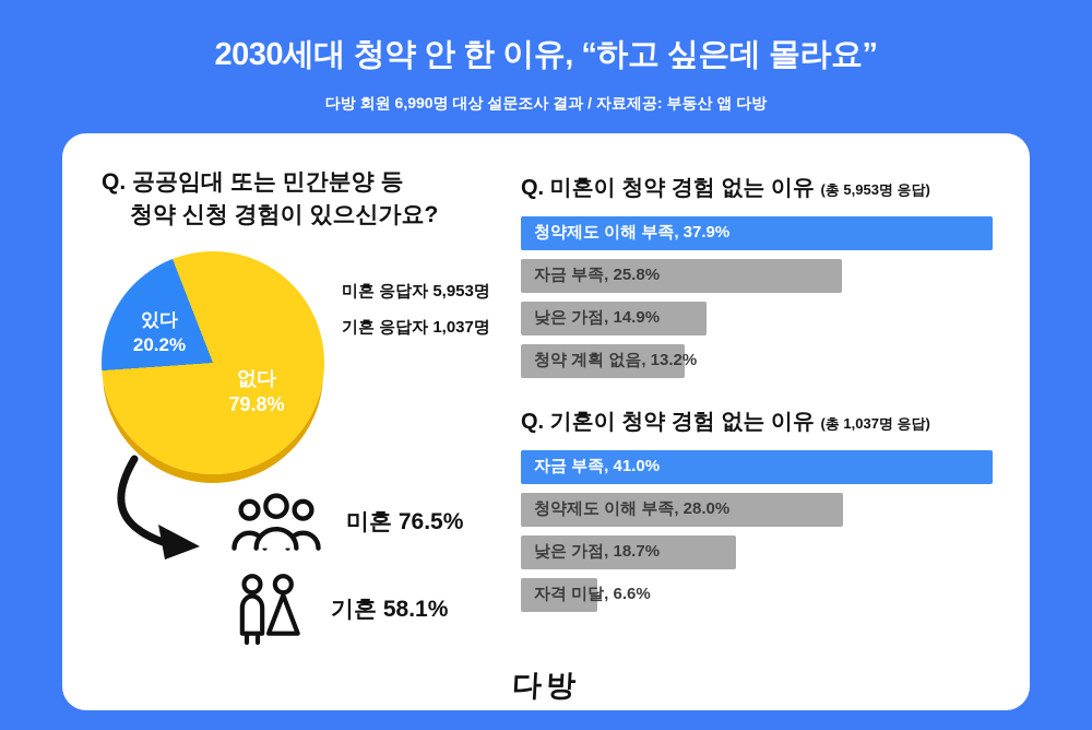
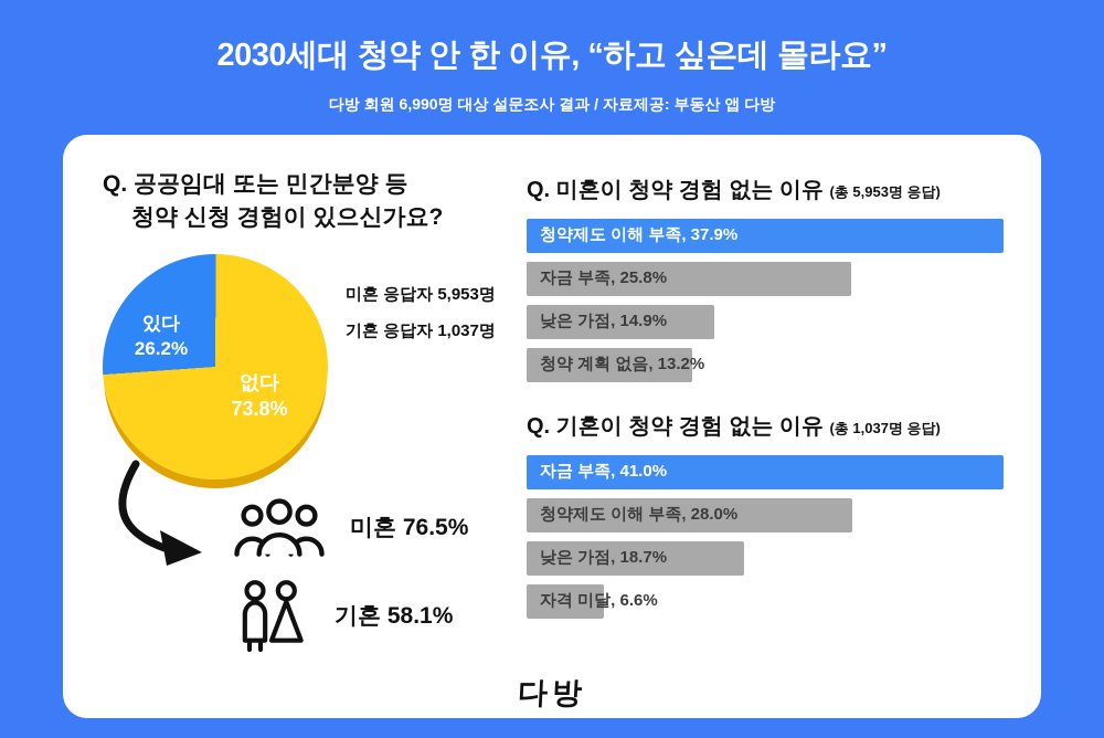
Q. 공공임대 또는 민간분양 등 청약 신청 경험이 있으신가요?/있다: 20.2% -> 26.2%
Q. 공공임대 또는 민간분양 등 청약 신청 경험이 있으신가요?/없다: 79.8% -> 73.8%
